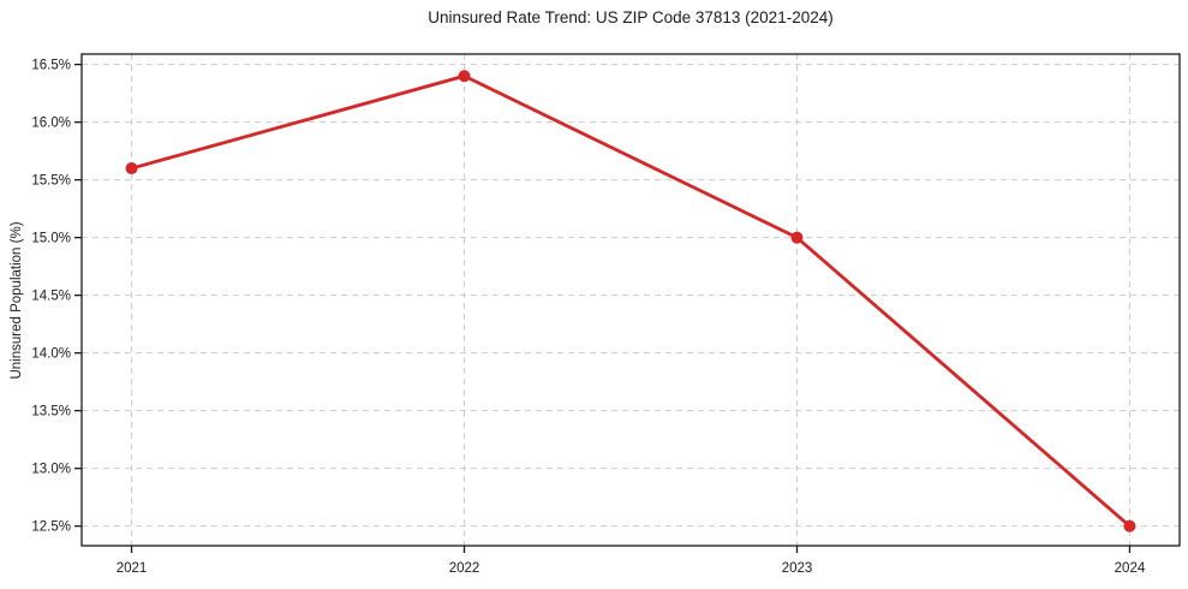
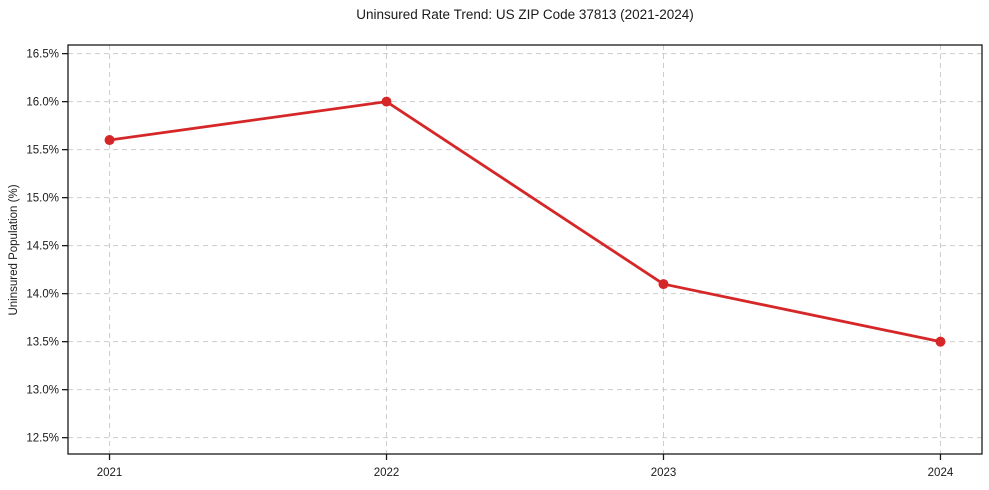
2022: 16.4% -> 16.0%
2023: 15.0% -> 14.1%
2024: 12.5% -> 13.5%
